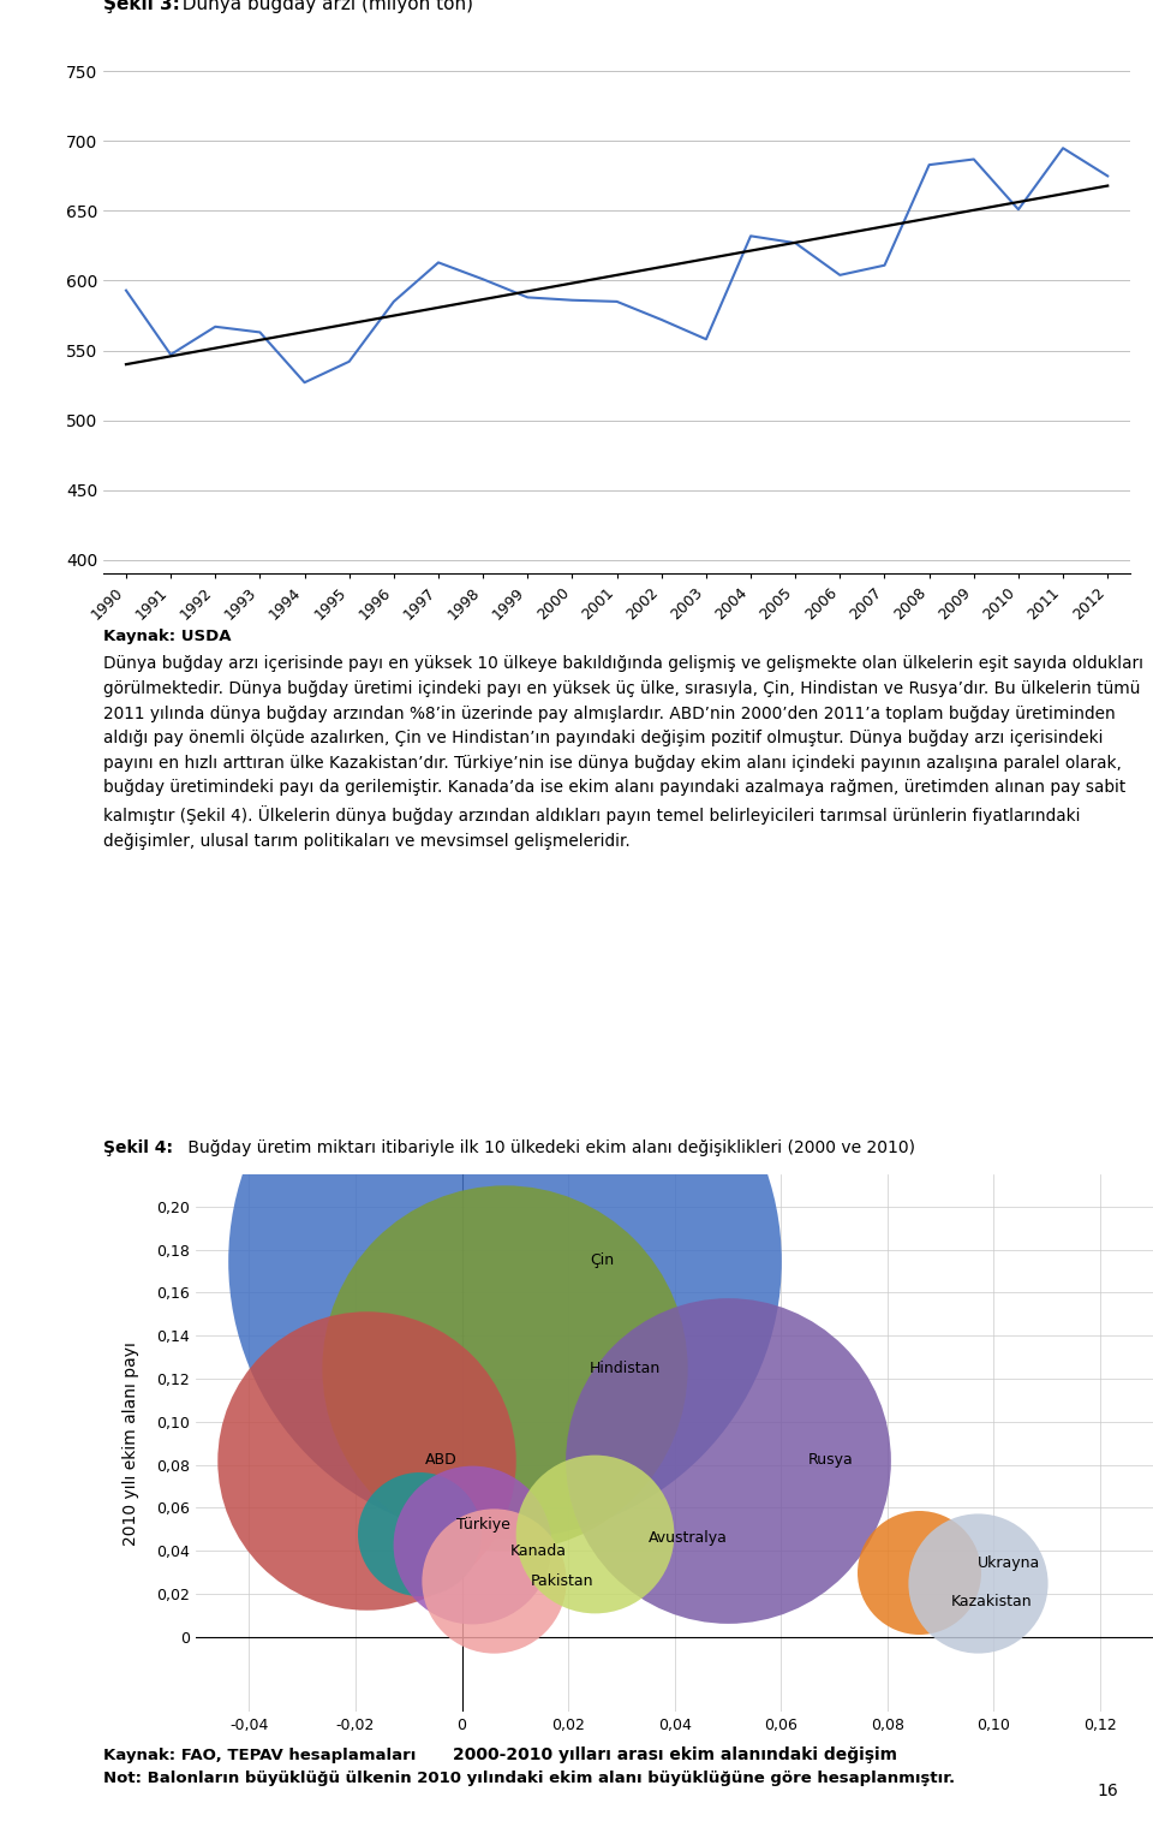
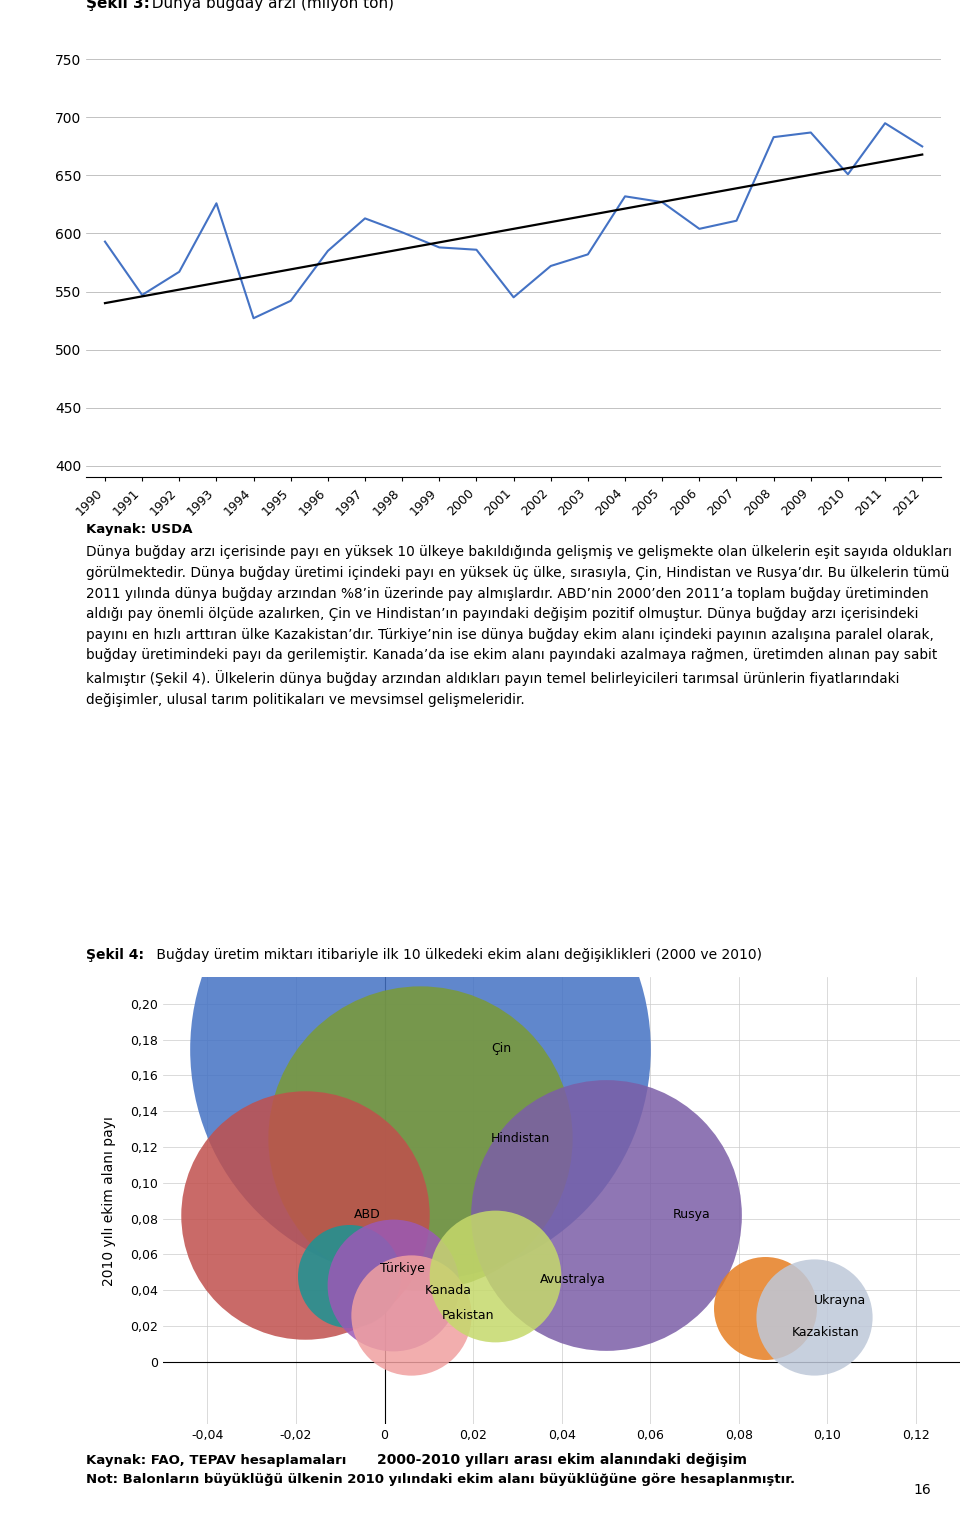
1993: 563 -> 626
2001: 585 -> 545
2003: 558 -> 582
